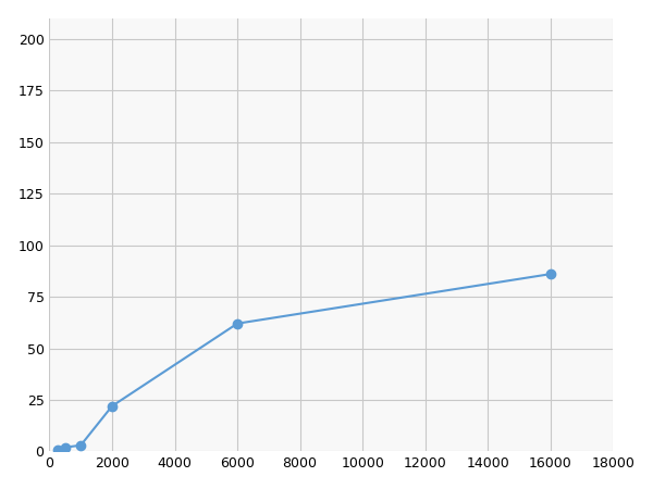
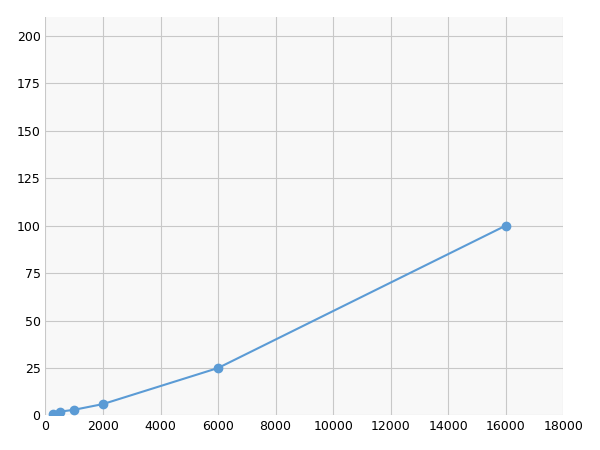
2000: 22 -> 6
6000: 62 -> 25
16000: 86 -> 100
